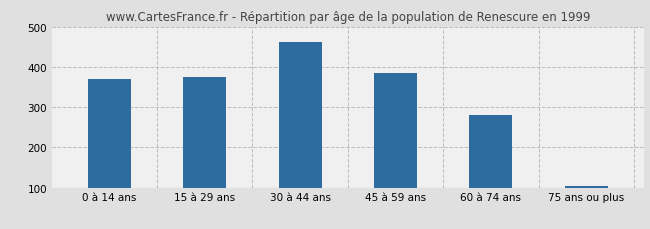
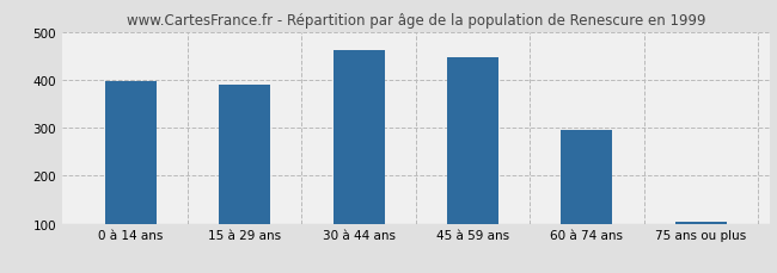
0 à 14 ans: 370 -> 397
15 à 29 ans: 375 -> 390
45 à 59 ans: 385 -> 448
60 à 74 ans: 280 -> 296
